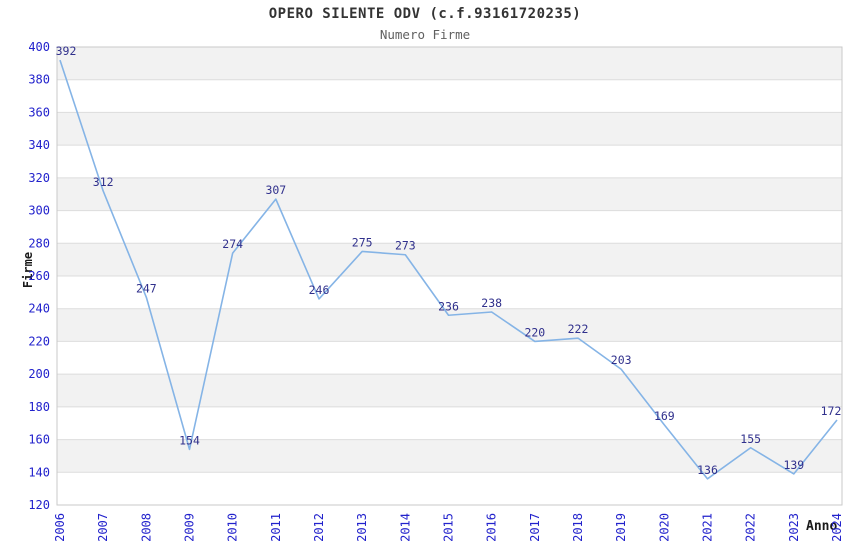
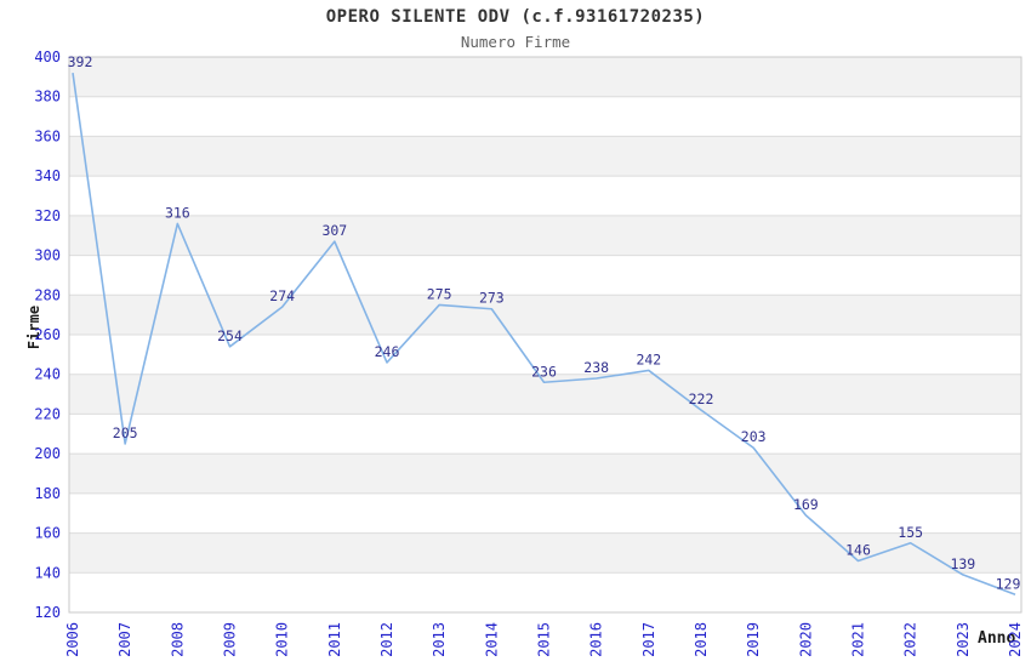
2007: 312 -> 205
2008: 247 -> 316
2009: 154 -> 254
2017: 220 -> 242
2021: 136 -> 146
2024: 172 -> 129
